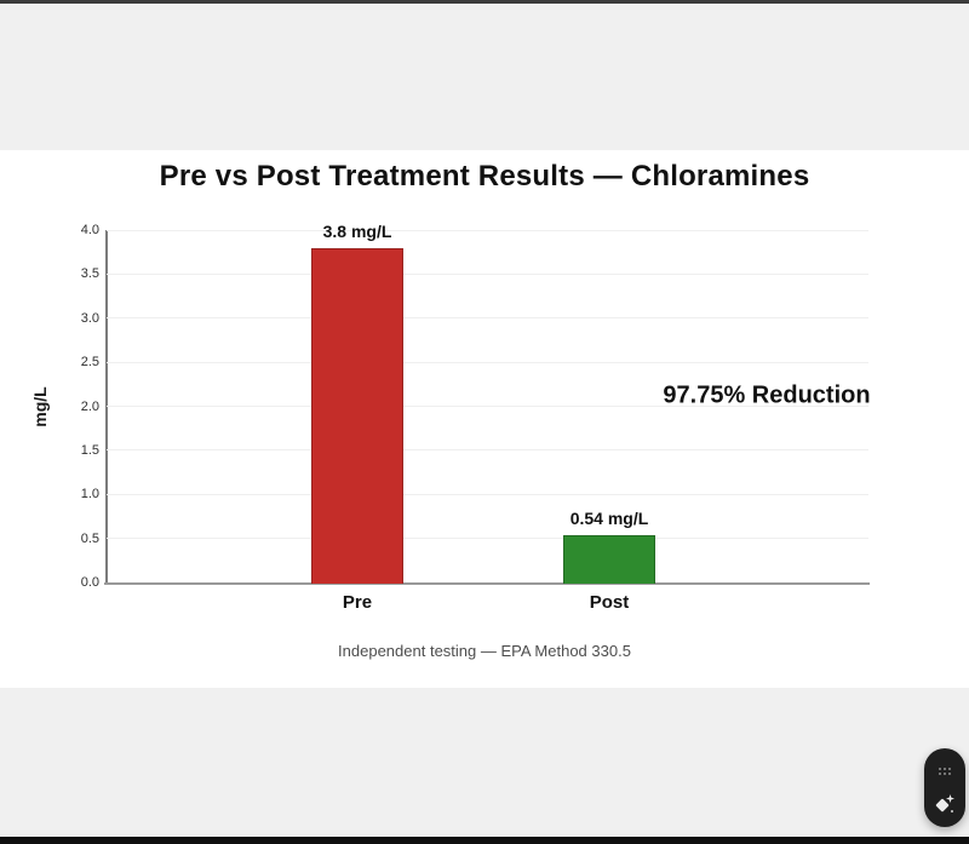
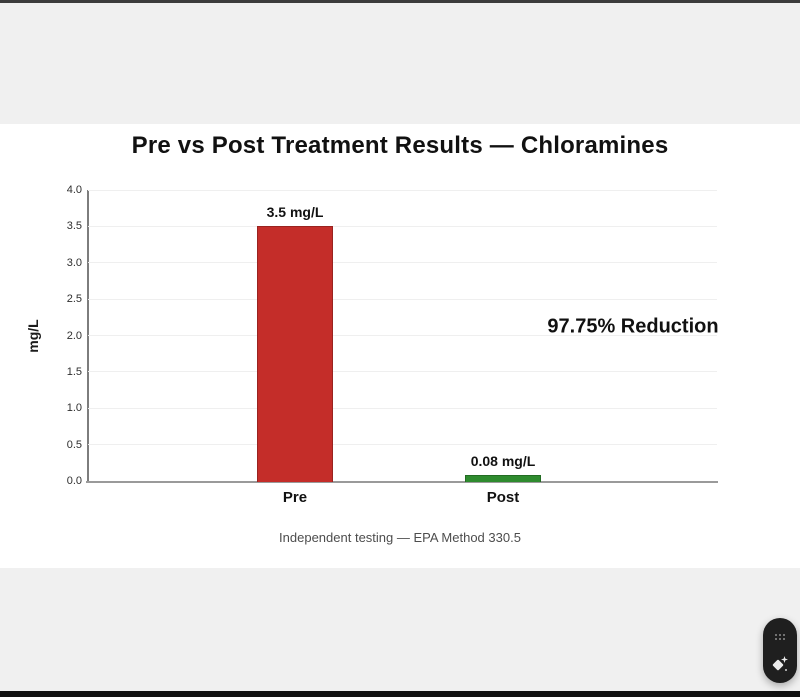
Pre: 3.8 -> 3.5
Post: 0.54 -> 0.08
